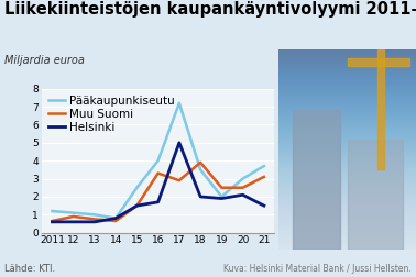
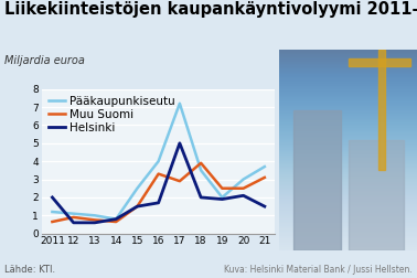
Helsinki/2011: 0.6 -> 2.0
